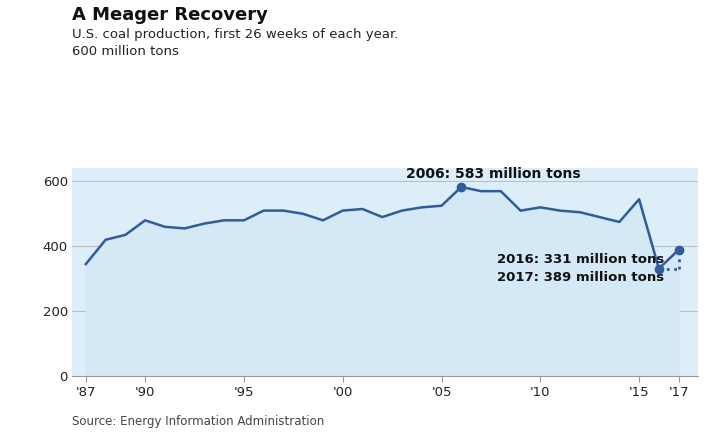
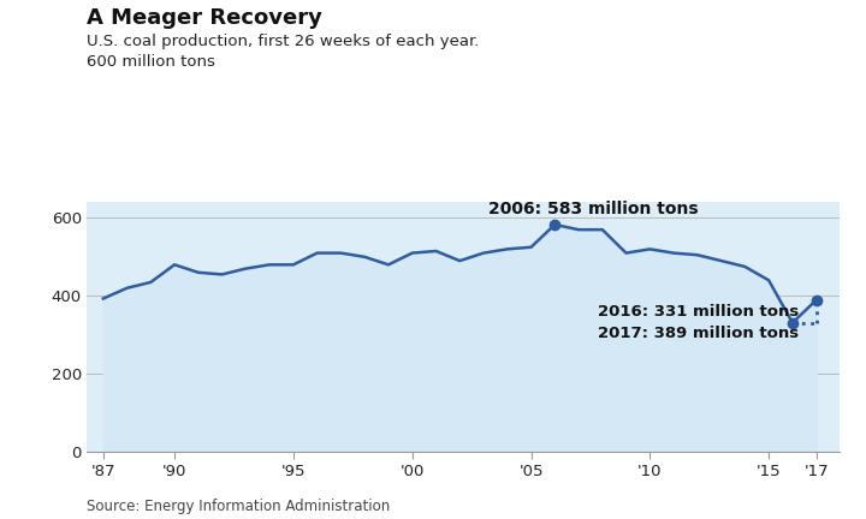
'87: 345 -> 393
'15: 545 -> 440
